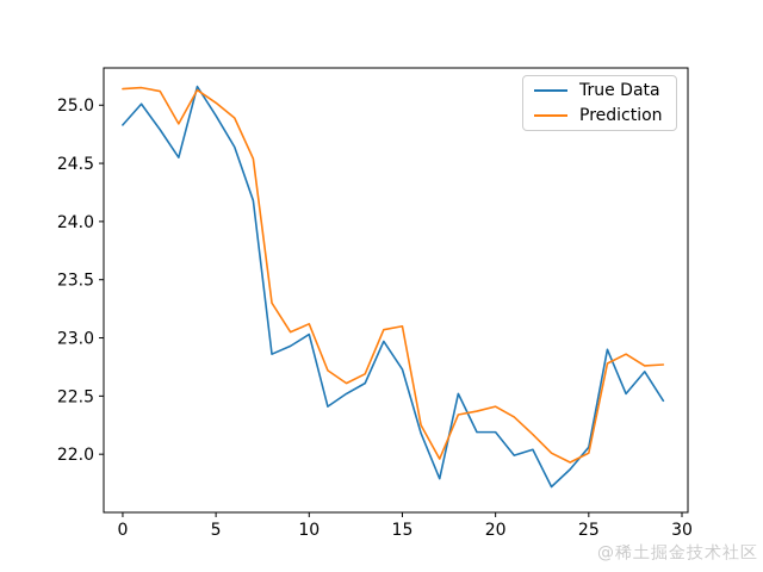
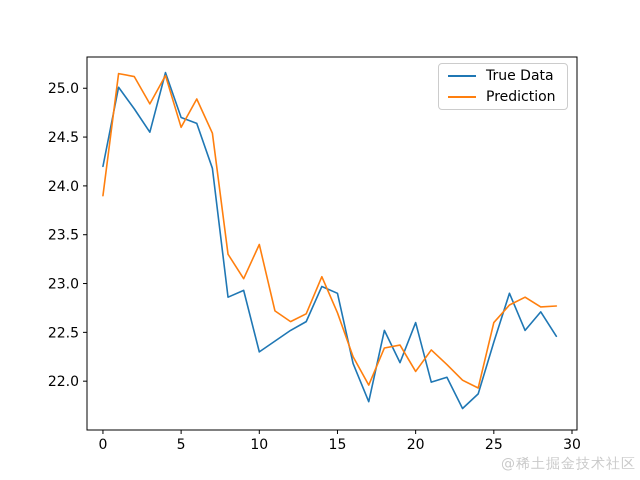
True Data/0: 24.8 -> 24.2
Prediction/0: 25.1 -> 23.9
True Data/5: 24.9 -> 24.7
Prediction/5: 25.0 -> 24.6
True Data/10: 23.0 -> 22.3
Prediction/10: 23.1 -> 23.4
True Data/15: 22.7 -> 22.9
Prediction/15: 23.1 -> 22.7
True Data/20: 22.2 -> 22.6
Prediction/20: 22.4 -> 22.1
True Data/25: 22.1 -> 22.4
Prediction/25: 22.0 -> 22.6
